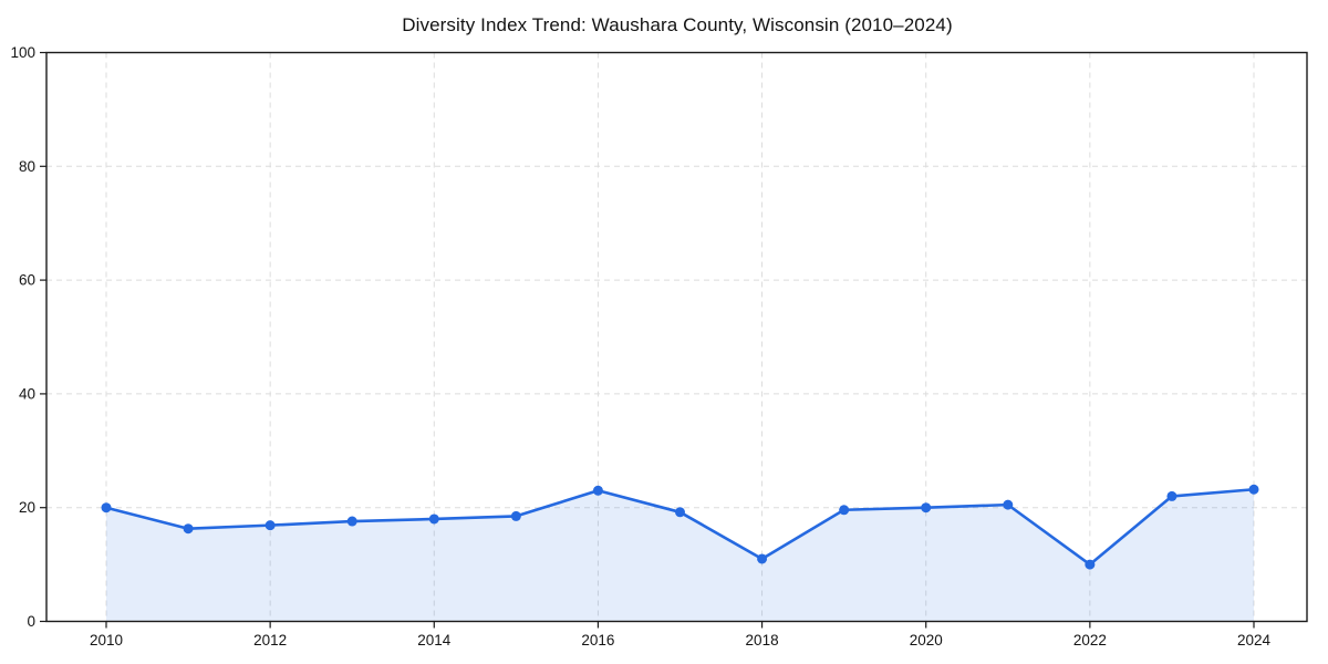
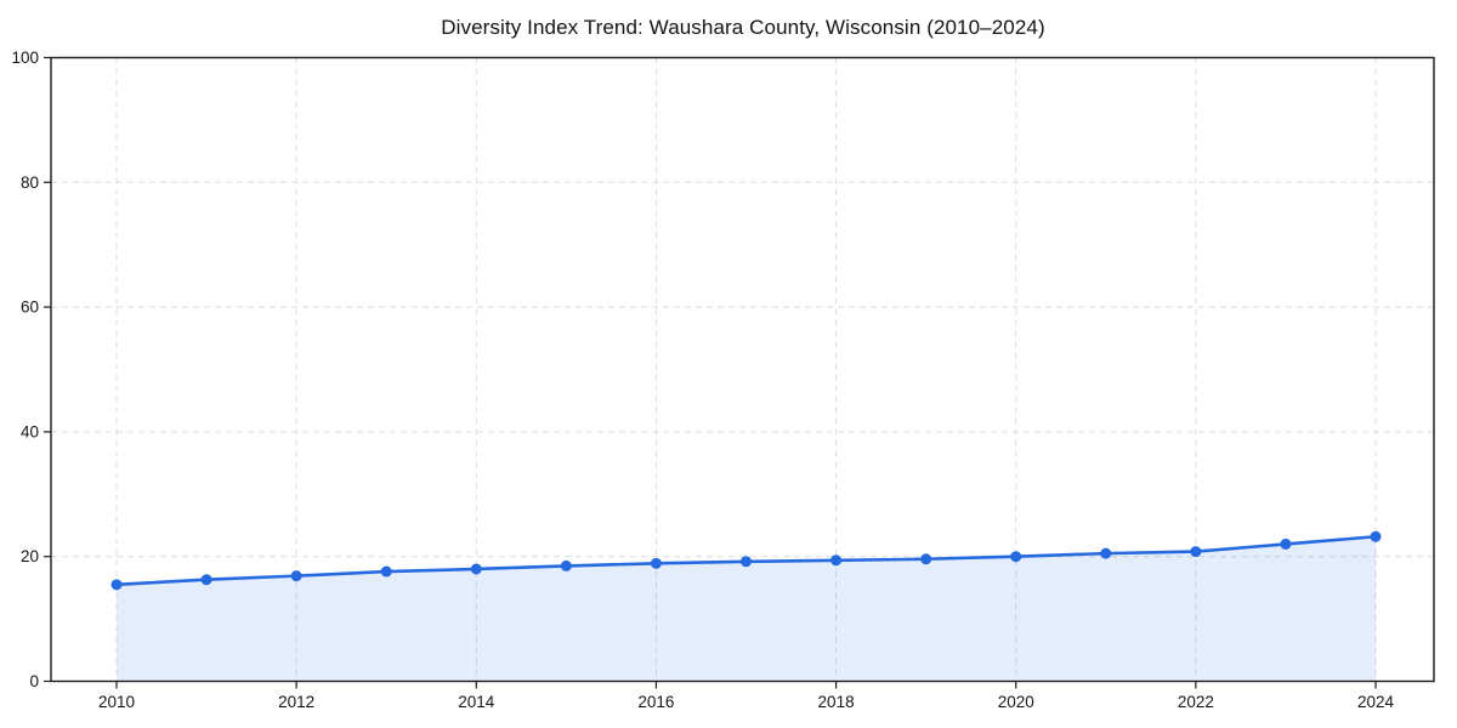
2010: 20 -> 16
2016: 23 -> 19
2018: 11 -> 19
2022: 10 -> 21
